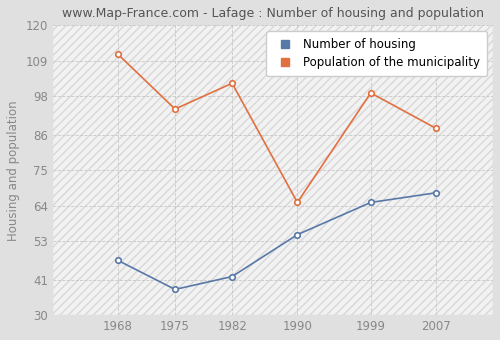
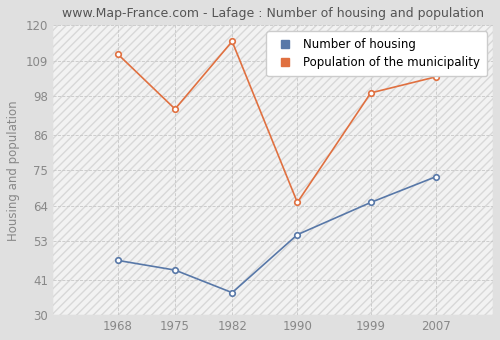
Number of housing/1975: 38 -> 44
Number of housing/1982: 42 -> 37
Population of the municipality/1982: 102 -> 115
Number of housing/2007: 68 -> 73
Population of the municipality/2007: 88 -> 104
